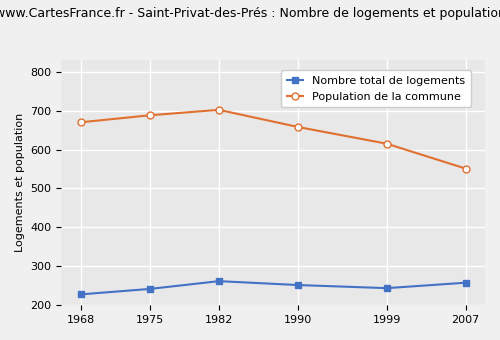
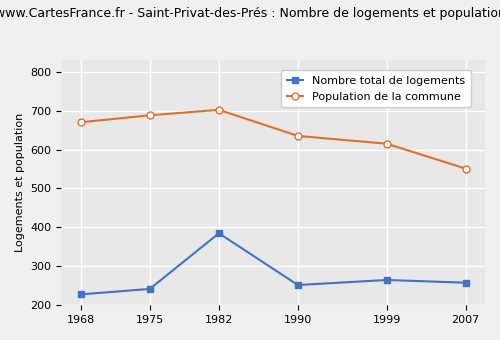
Nombre total de logements/1982: 262 -> 385
Population de la commune/1990: 658 -> 635
Nombre total de logements/1999: 244 -> 265
